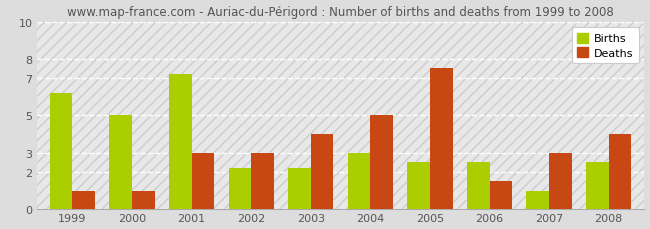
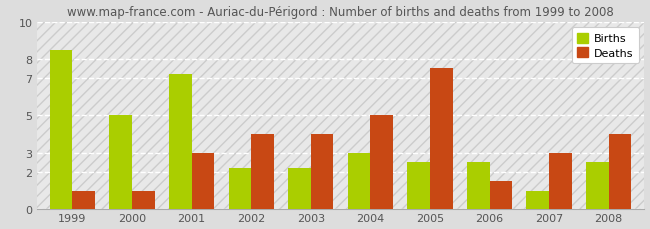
Births/1999: 6.2 -> 8.5
Deaths/2002: 3.0 -> 4.0
